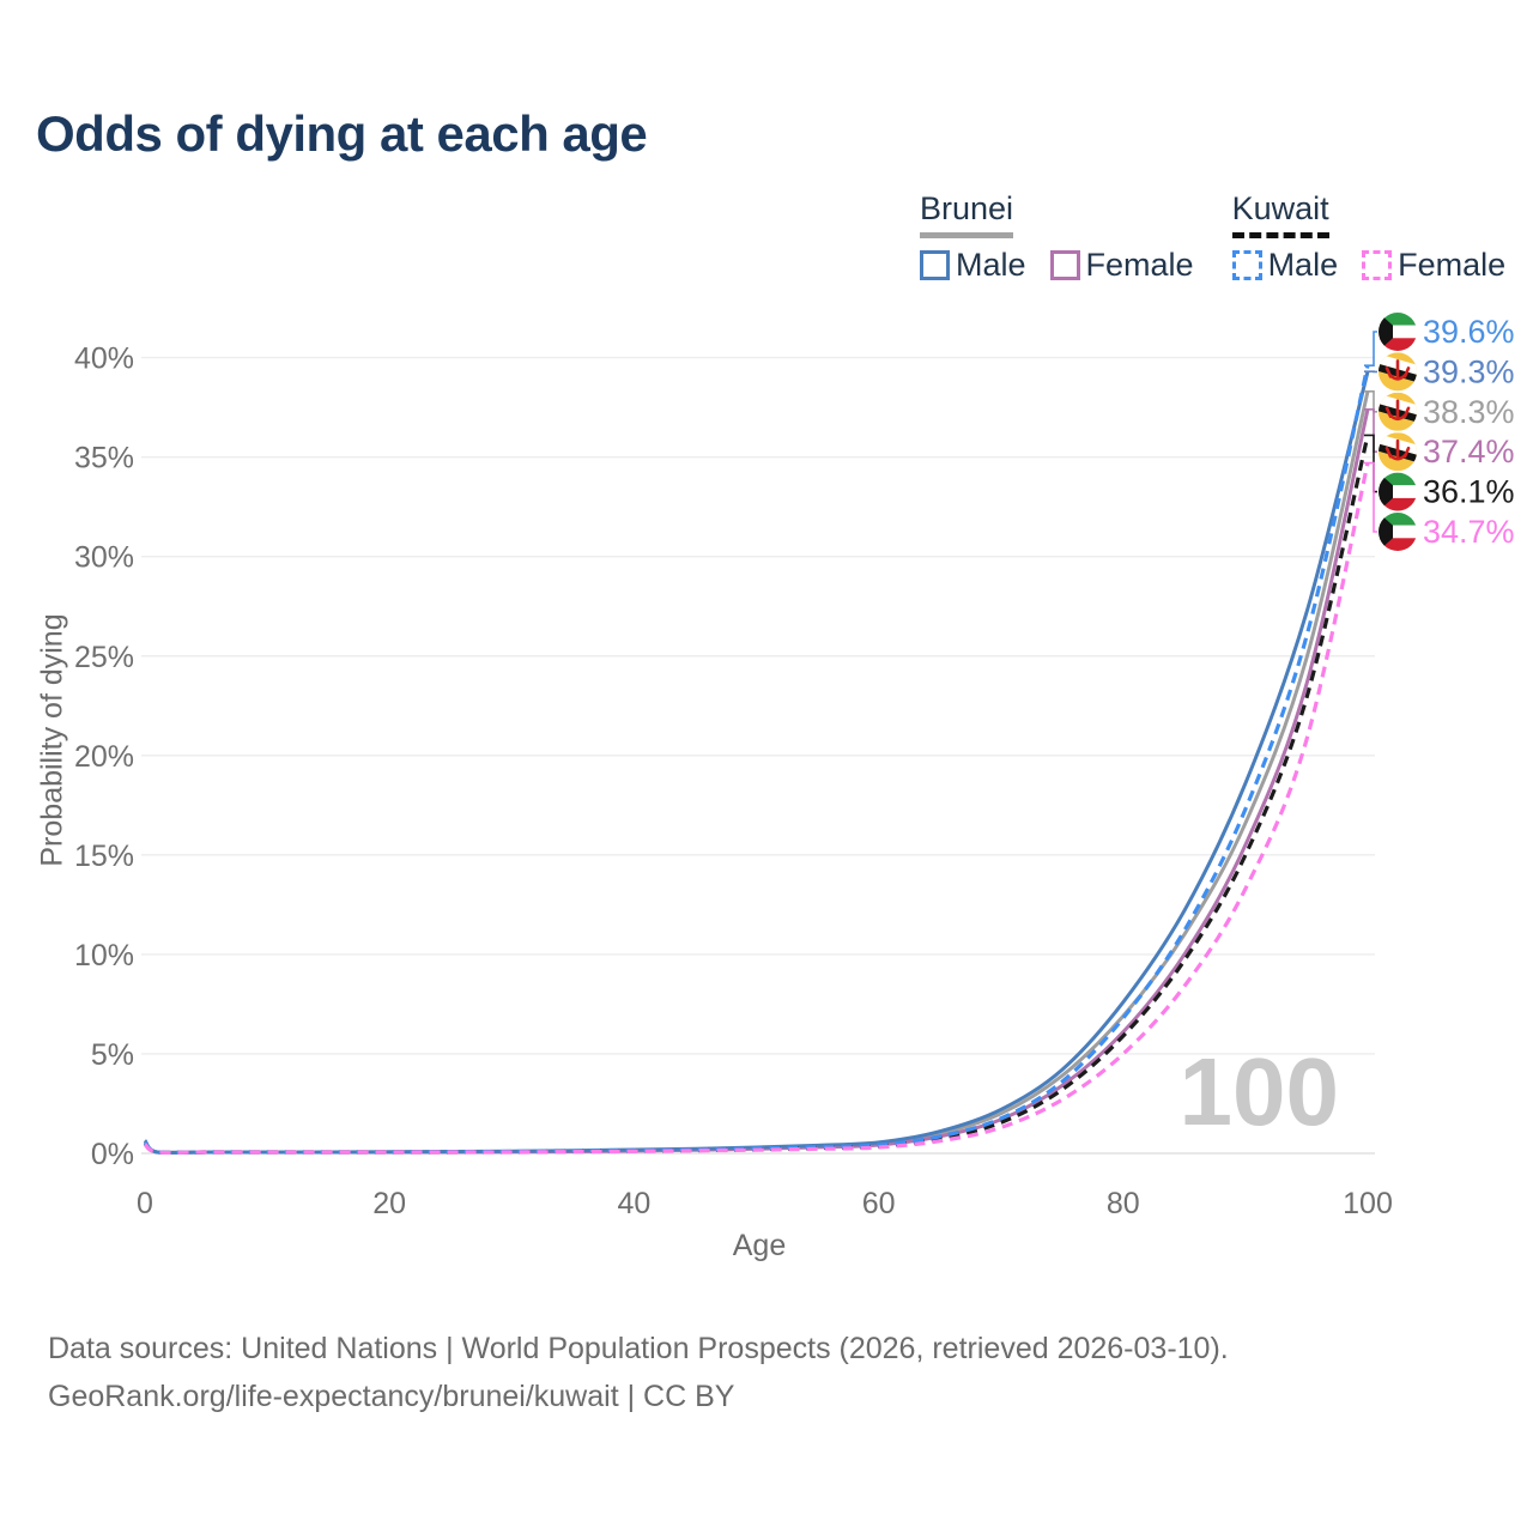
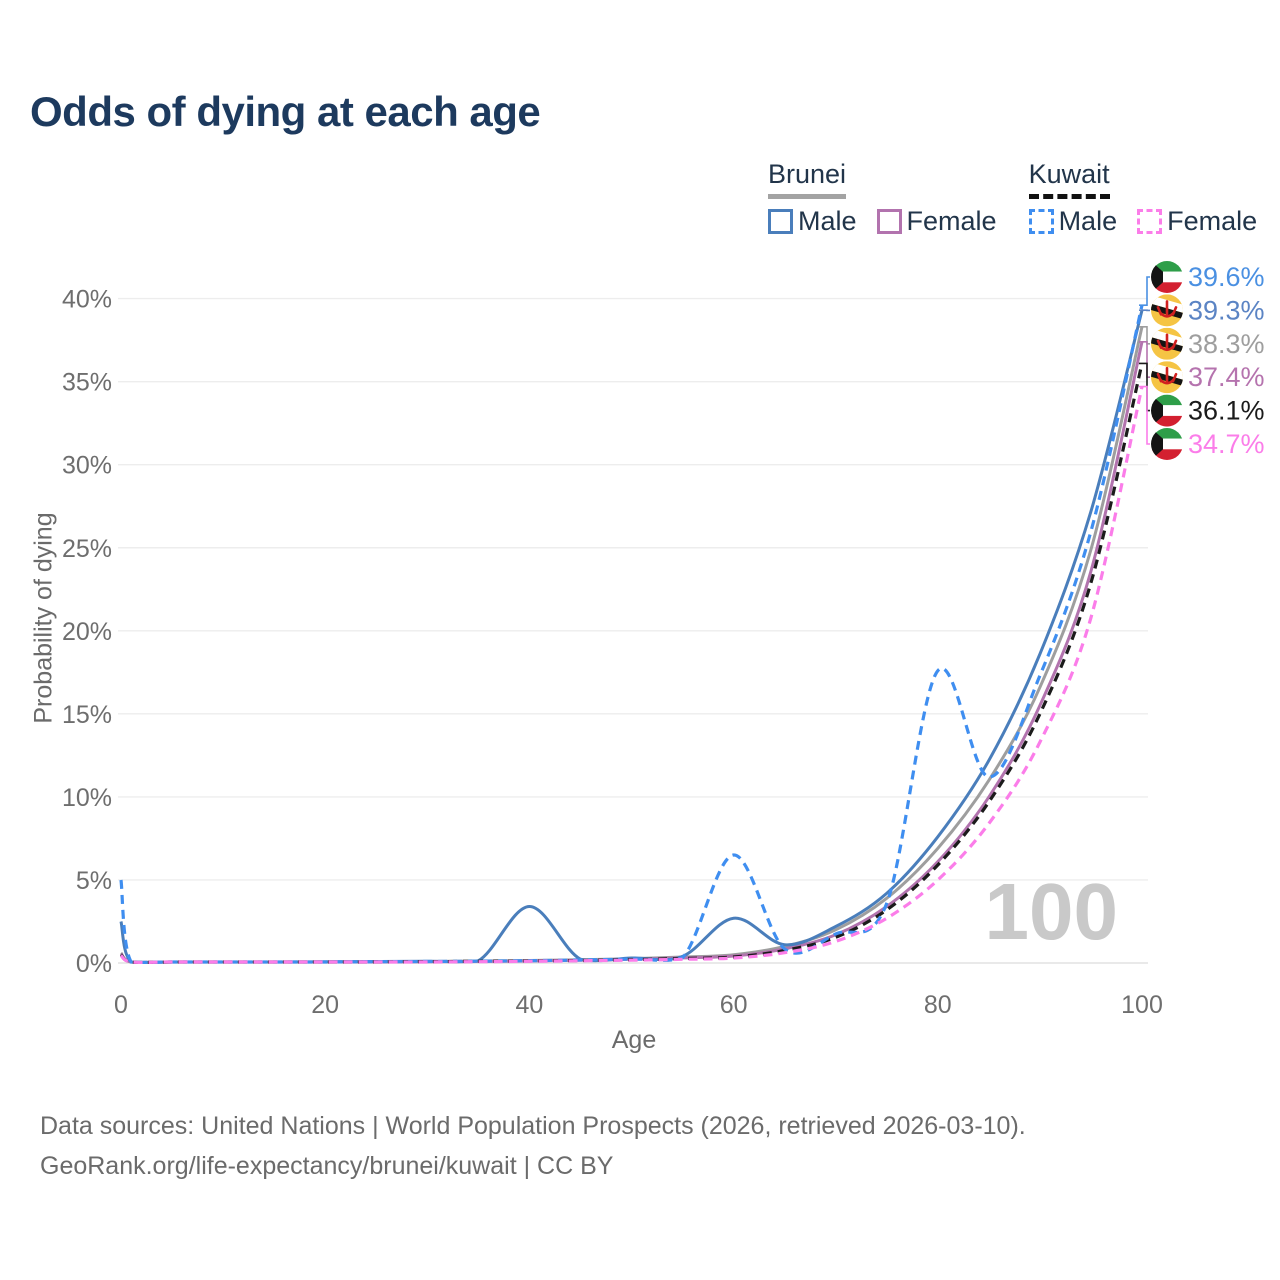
Brunei Male/0: 0.7% -> 2.5%
Kuwait Male/0: 0.6% -> 5.0%
Brunei Male/40: 0.2% -> 3.4%
Brunei Male/60: 0.6% -> 2.7%
Kuwait Male/60: 0.4% -> 6.5%
Kuwait Male/80: 6.8% -> 17.6%
